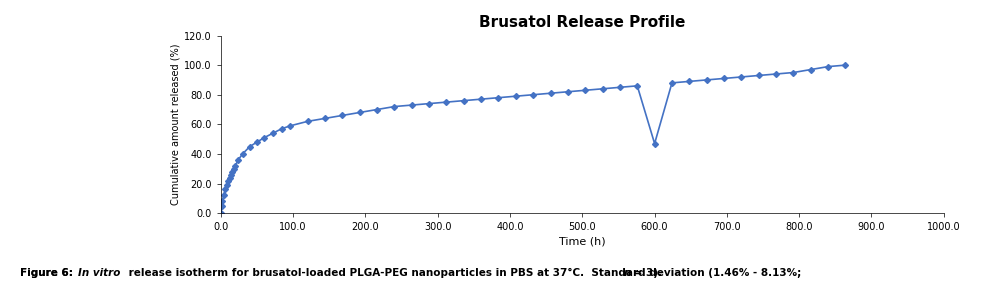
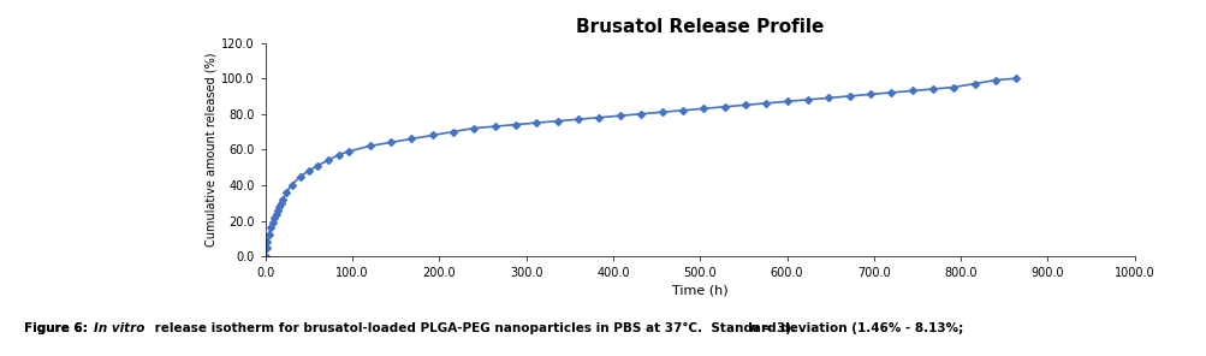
600.0: 47 -> 87
